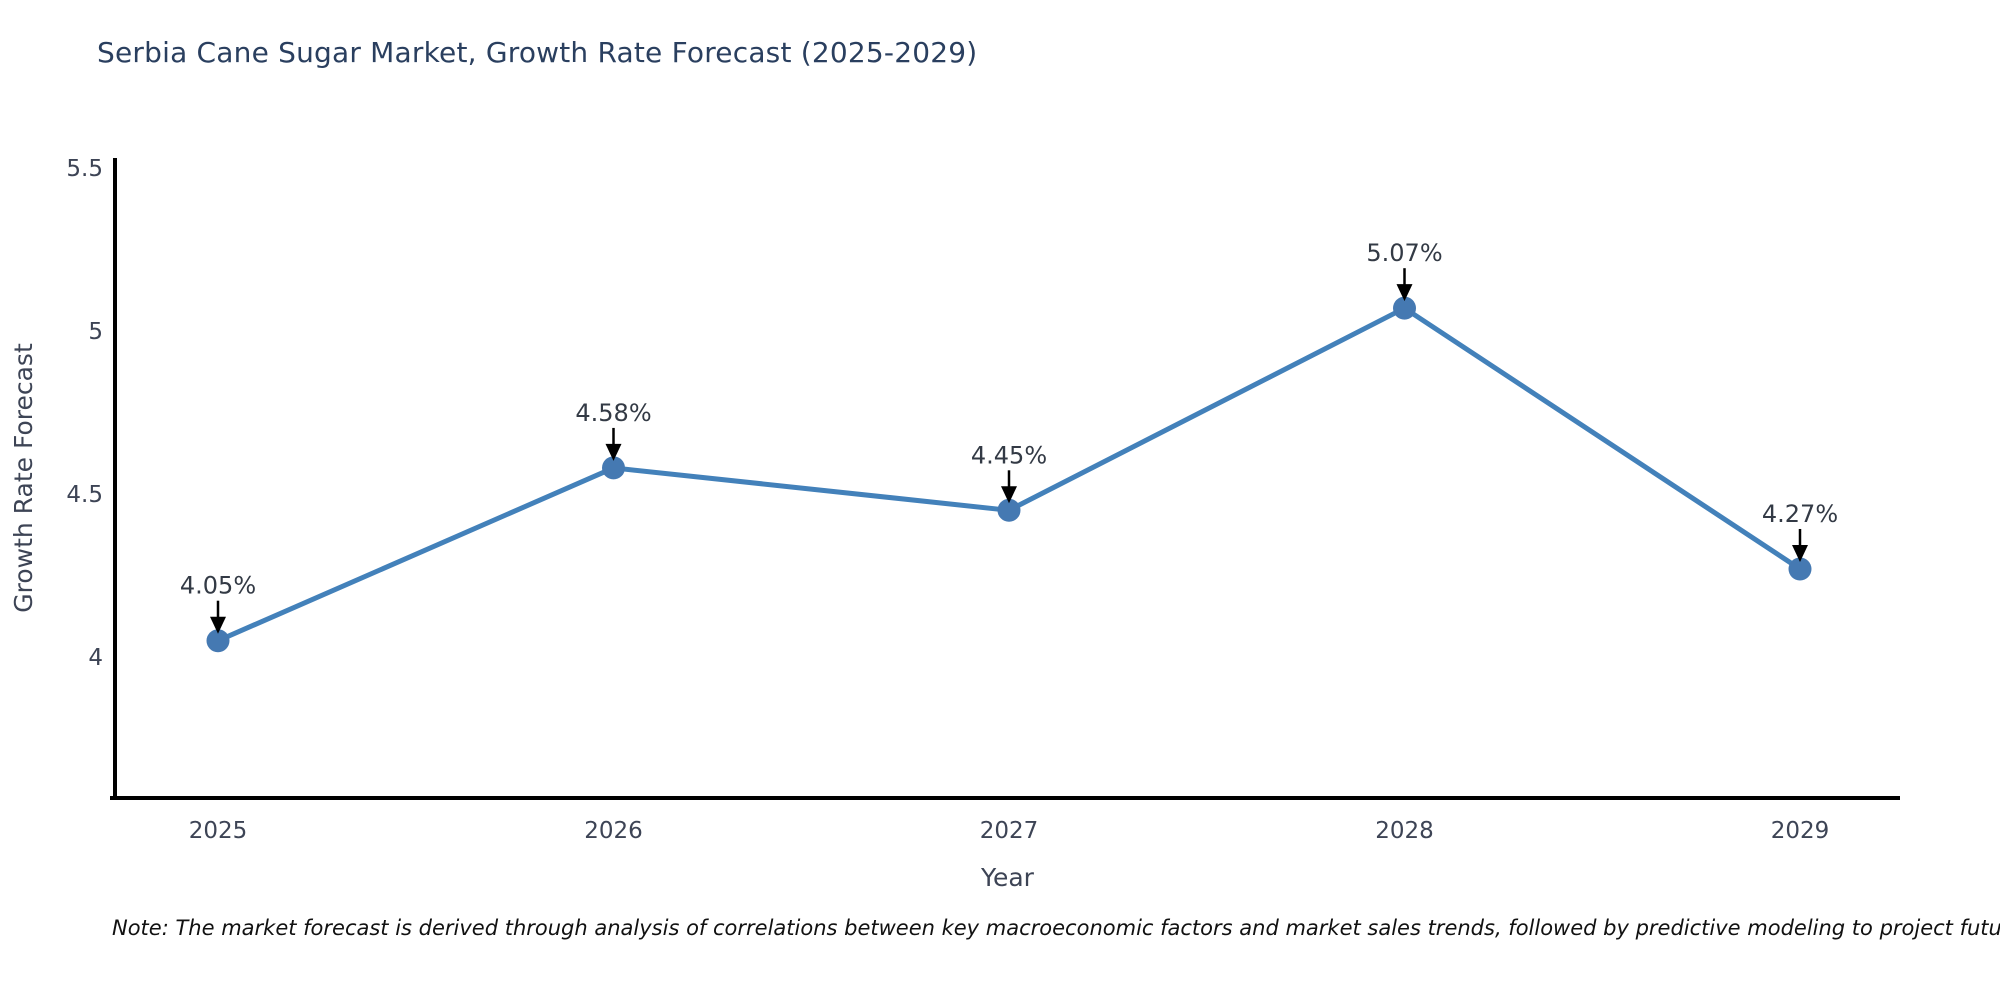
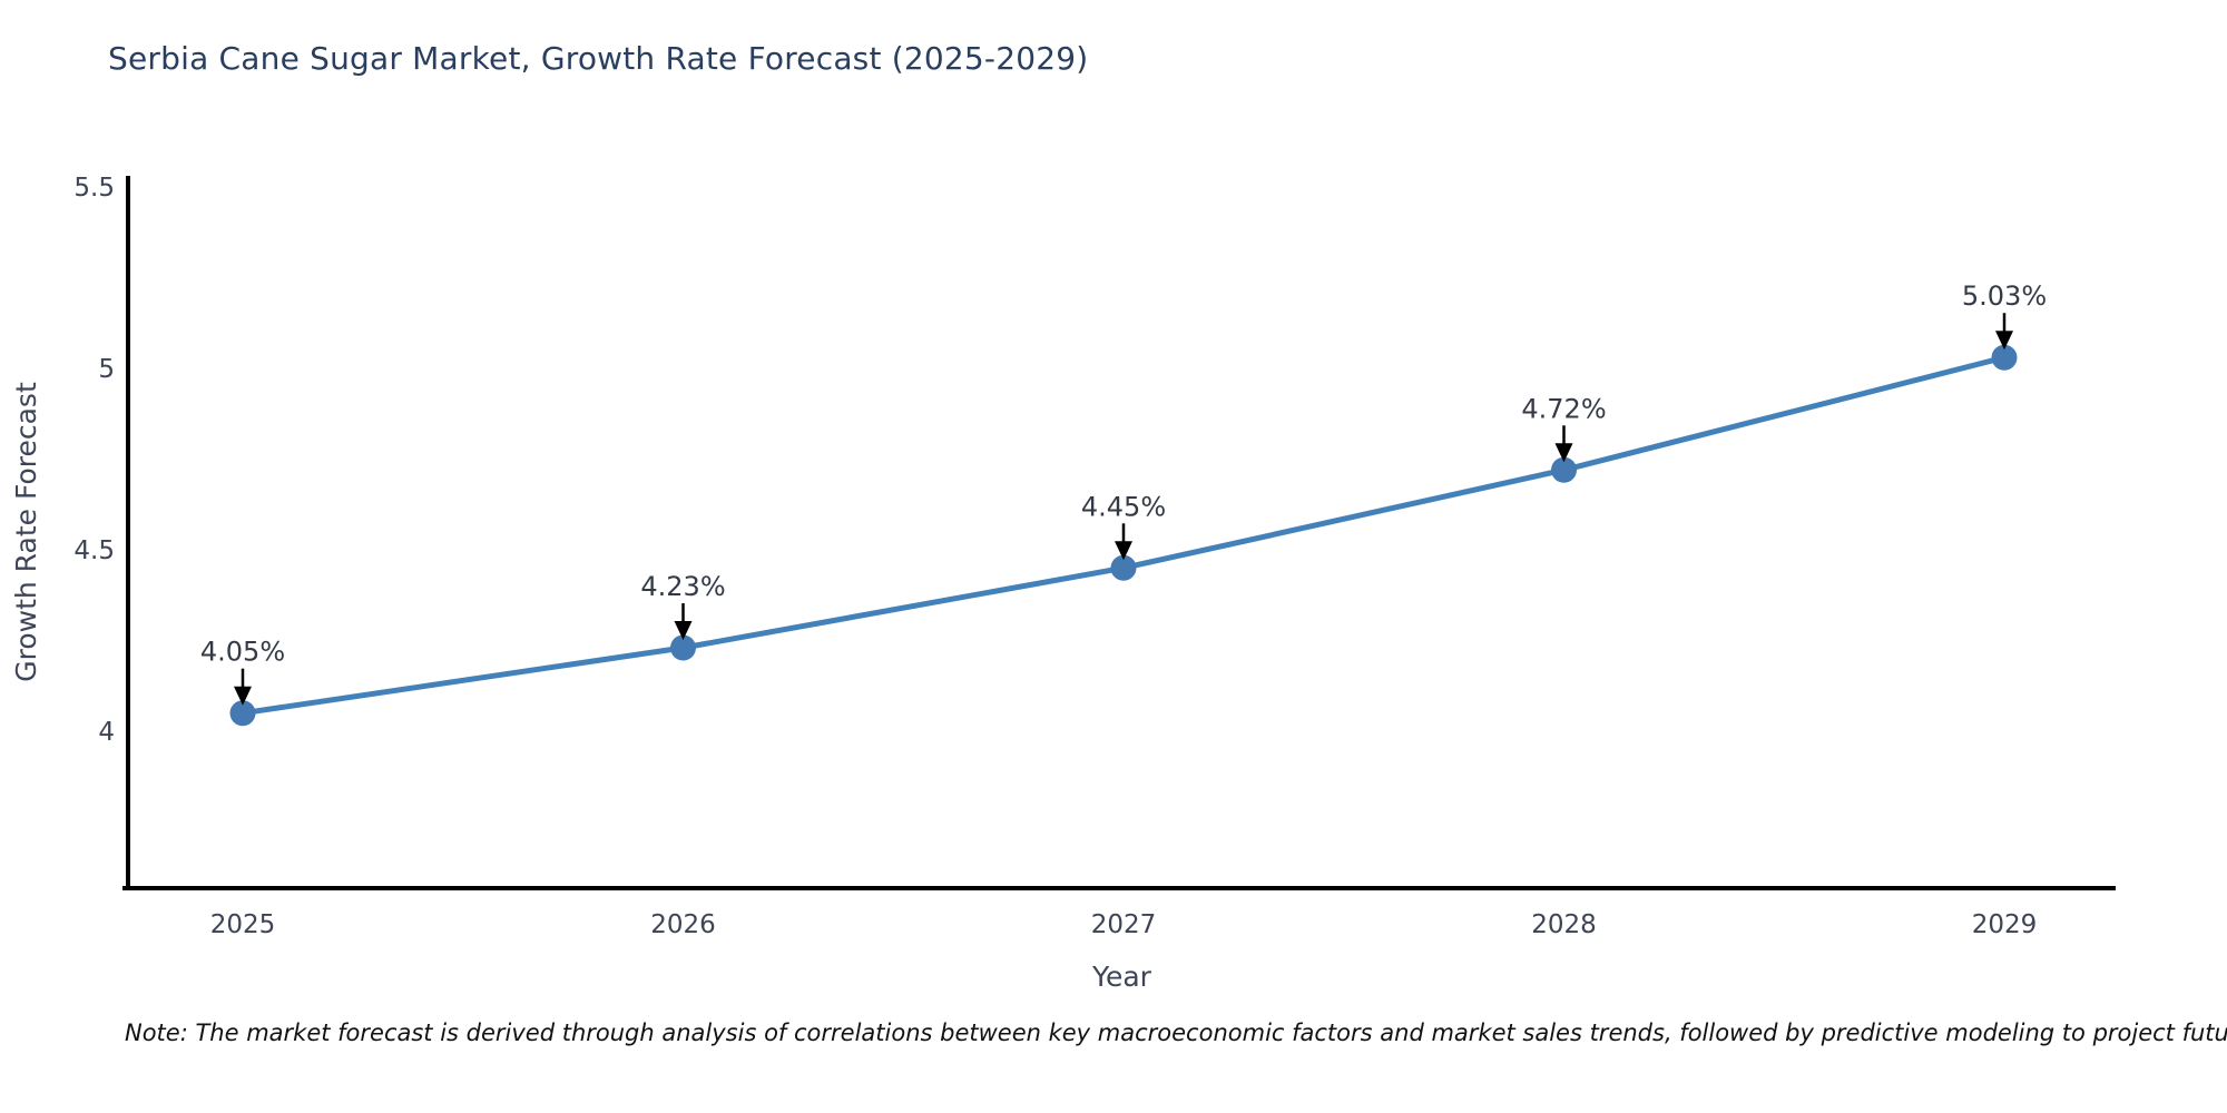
2026: 4.58% -> 4.23%
2028: 5.07% -> 4.72%
2029: 4.27% -> 5.03%
